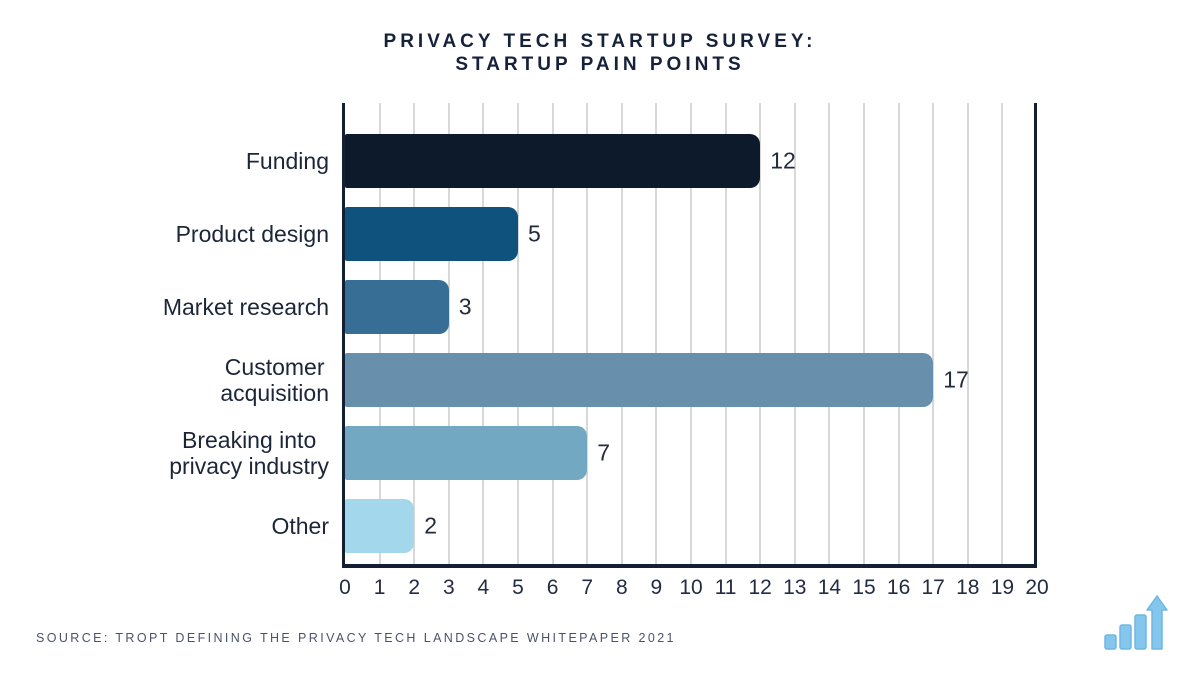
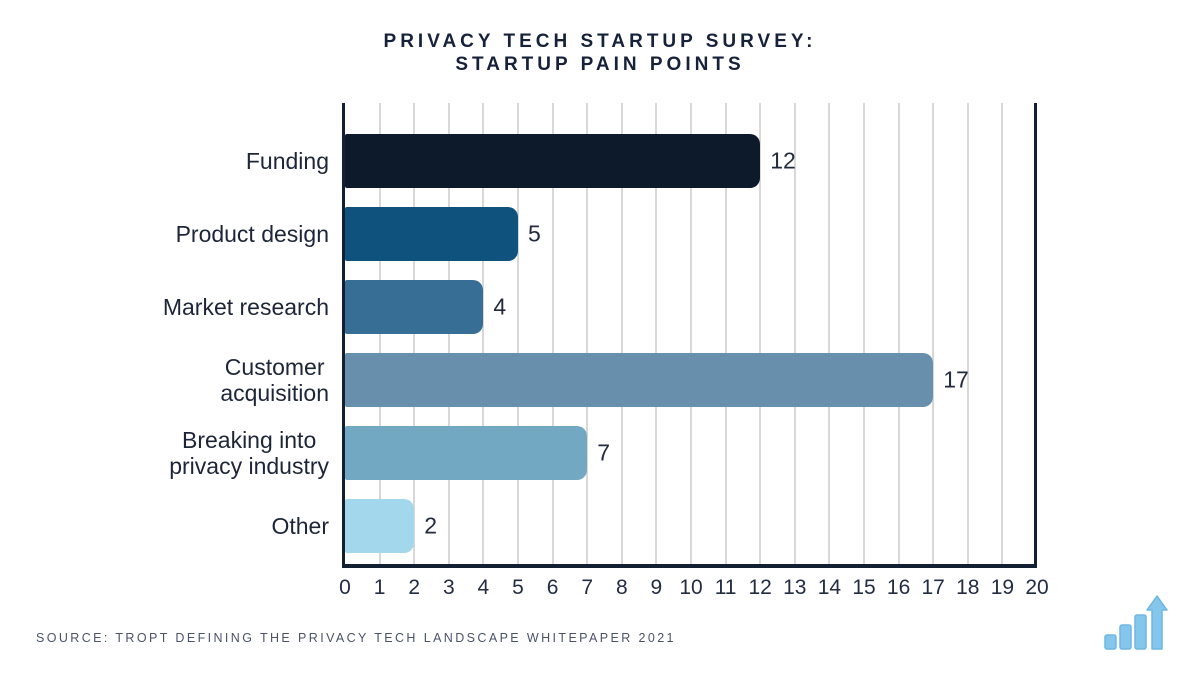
Market research: 3 -> 4
